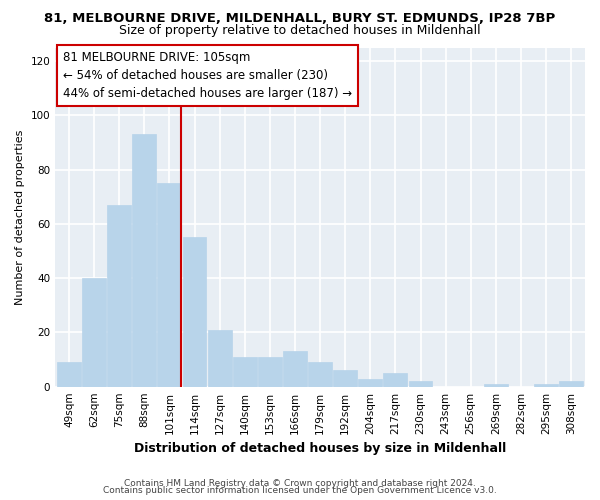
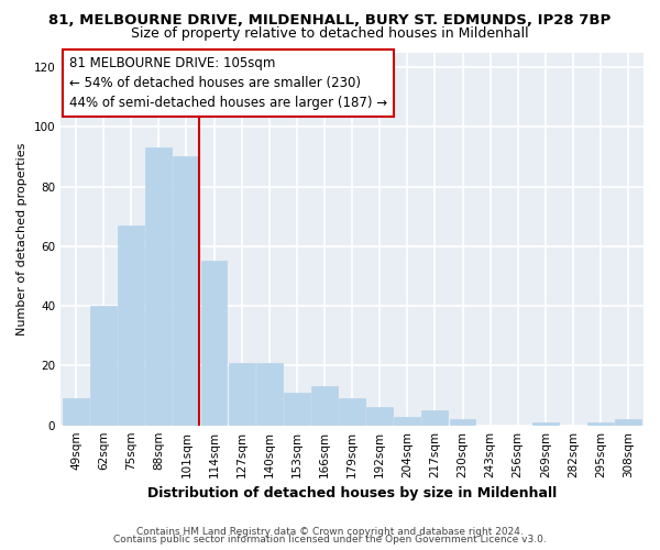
101sqm: 75 -> 90
140sqm: 11 -> 21
